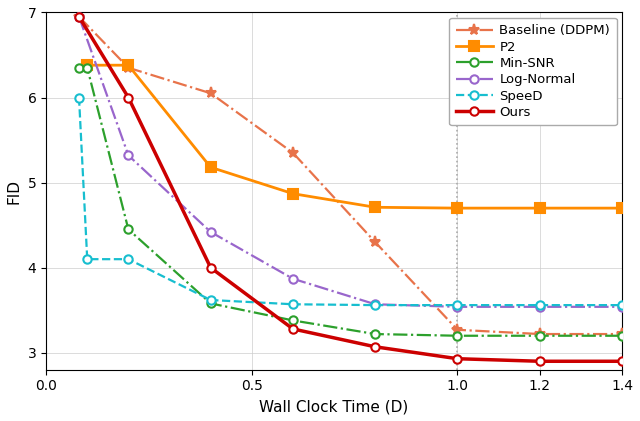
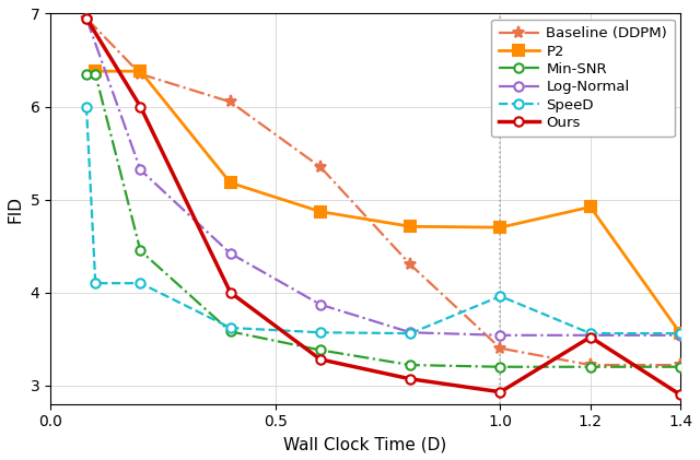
Baseline (DDPM)/1.0: 3.27 -> 3.40
SpeeD/1.0: 3.56 -> 3.96
P2/1.2: 4.70 -> 4.92
Ours/1.2: 2.90 -> 3.52
P2/1.4: 4.70 -> 3.56
